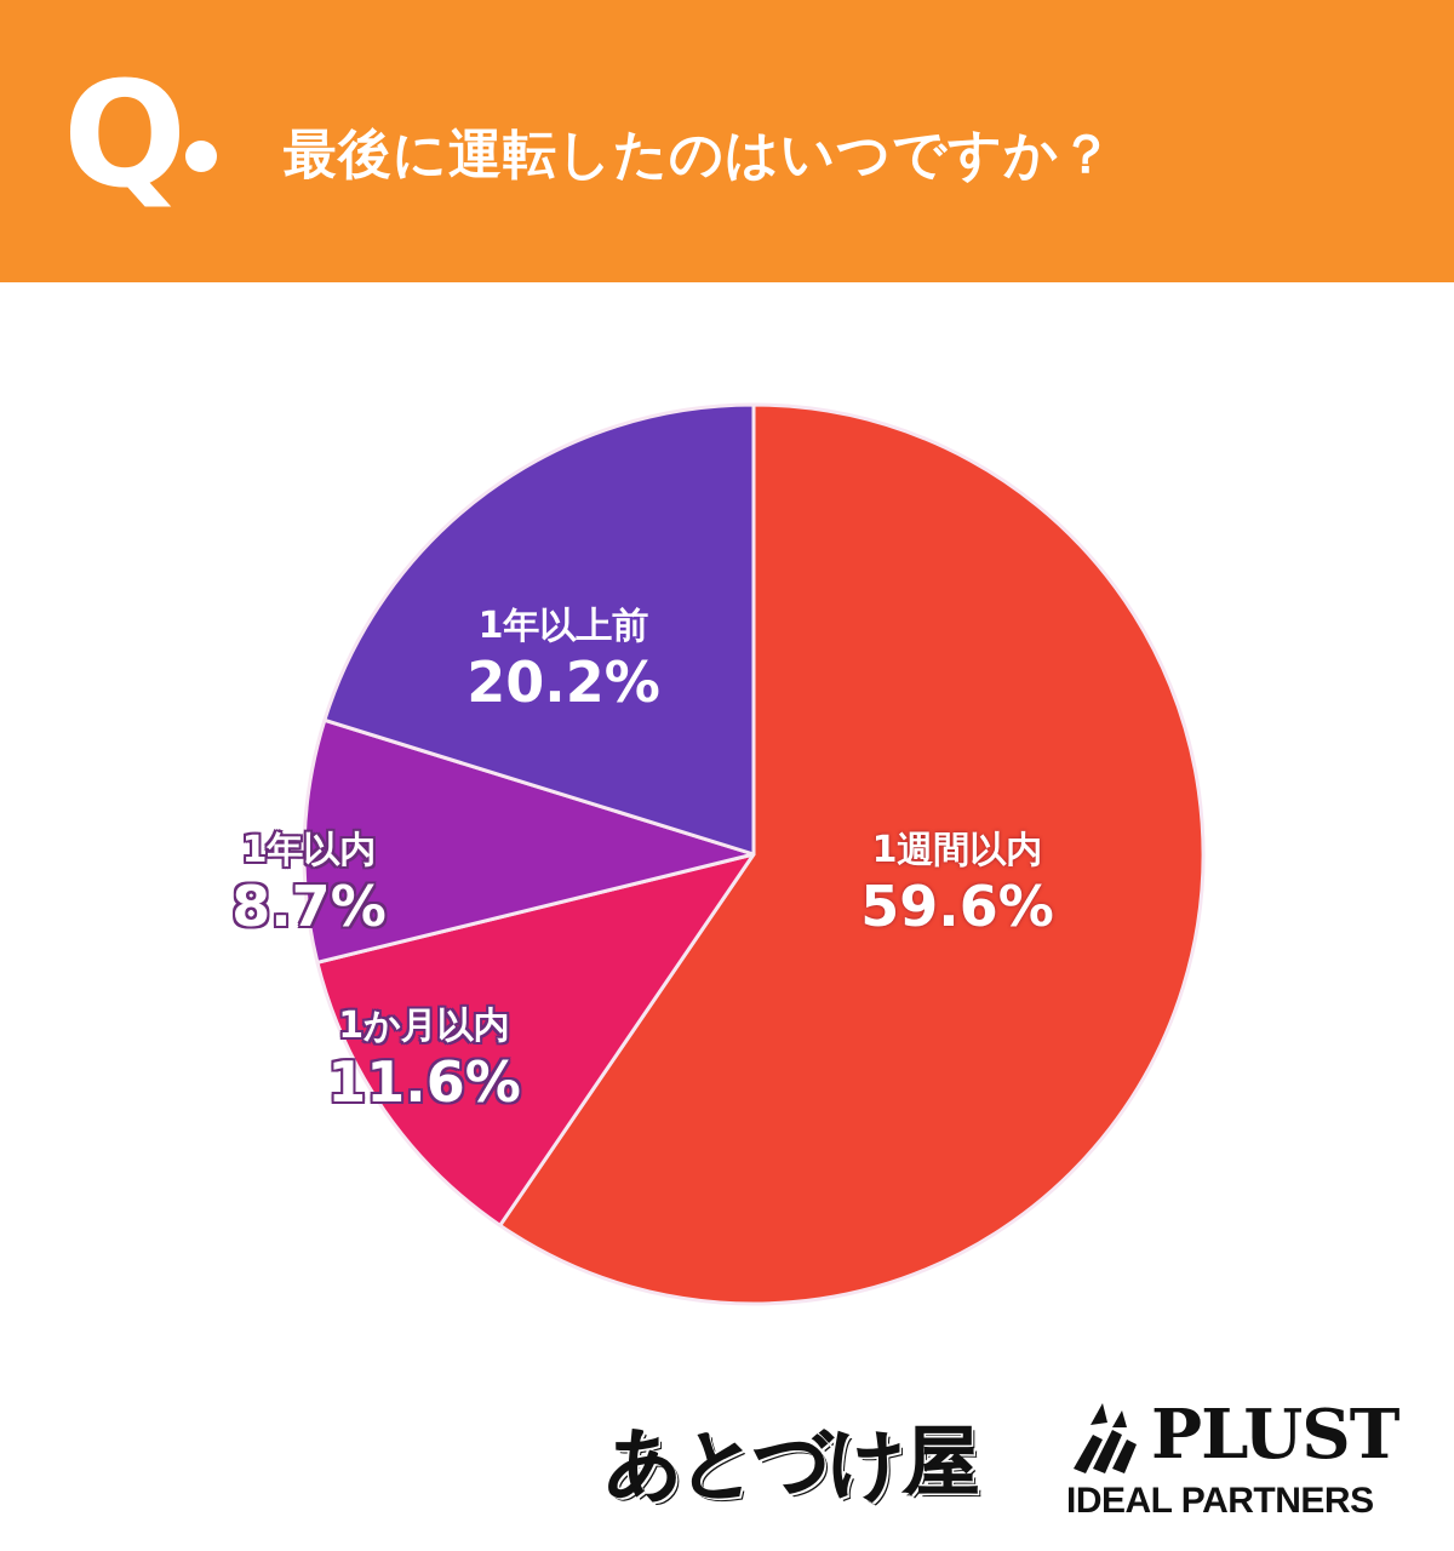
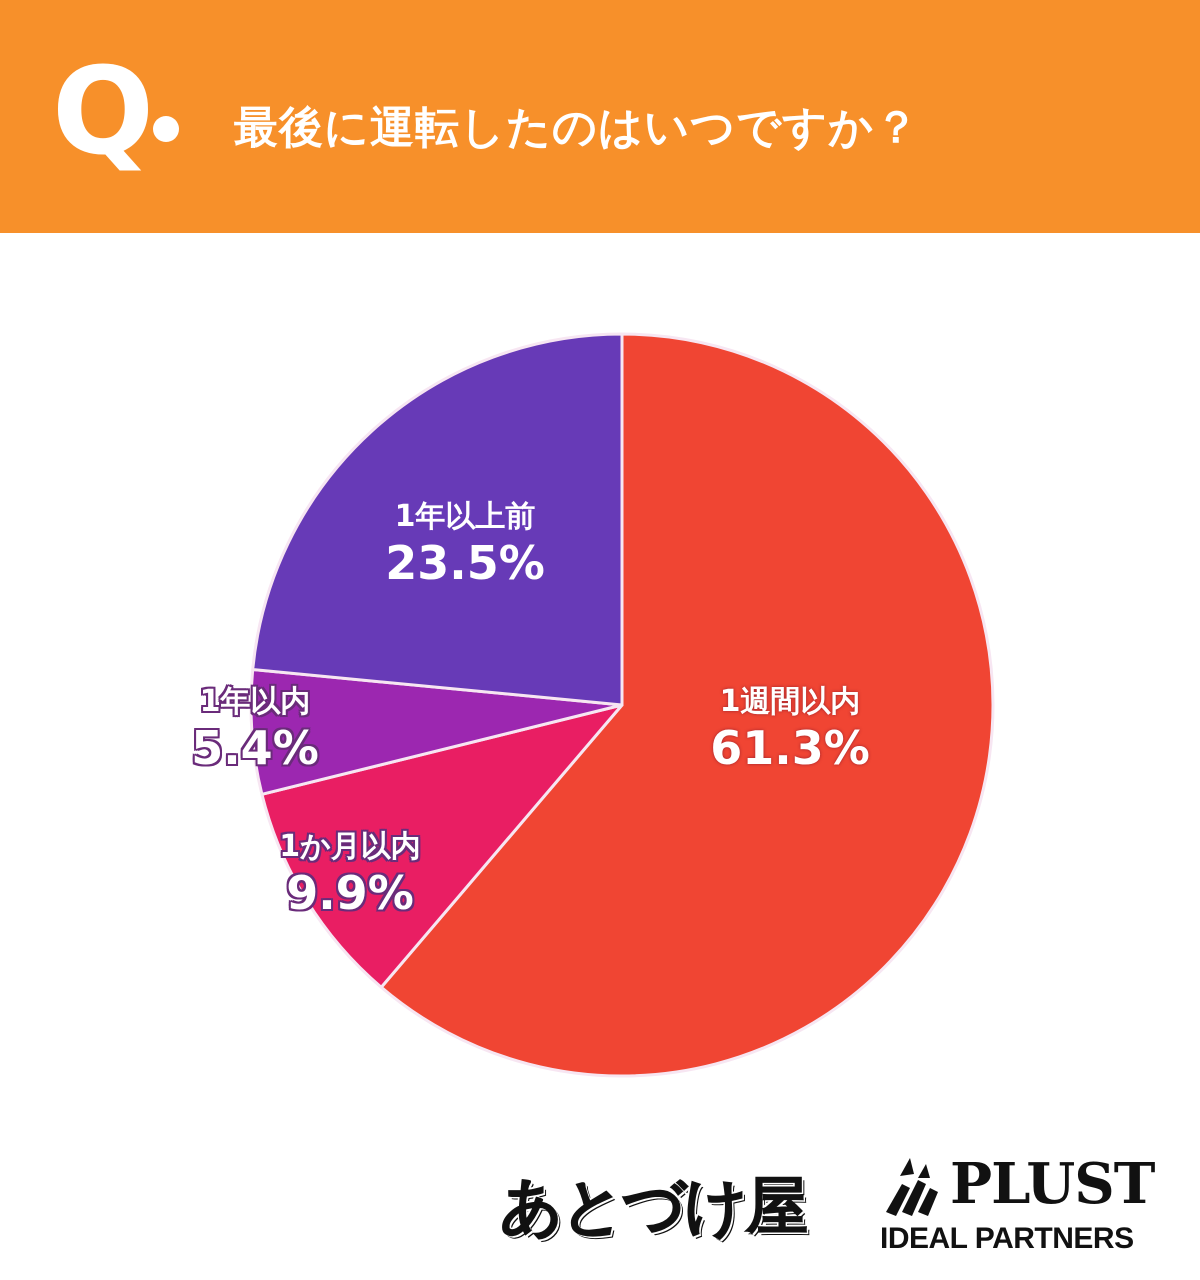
1週間以内: 59.6% -> 61.3%
1か月以内: 11.6% -> 9.9%
1年以内: 8.7% -> 5.4%
1年以上前: 20.2% -> 23.5%
